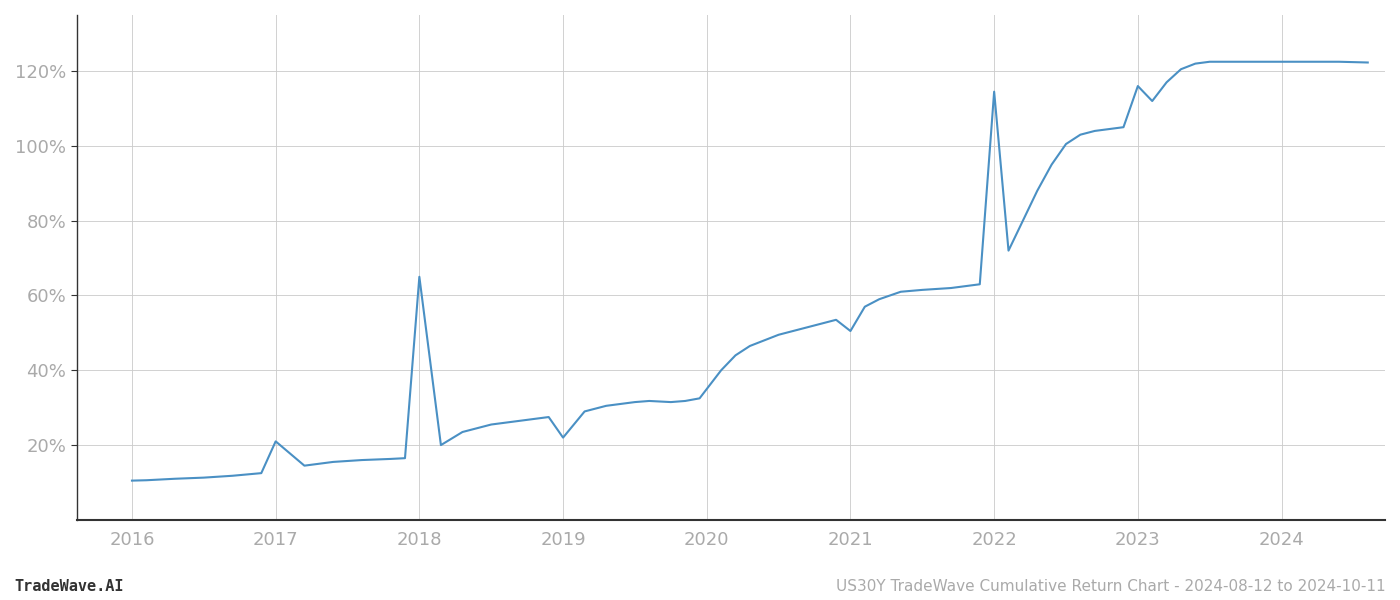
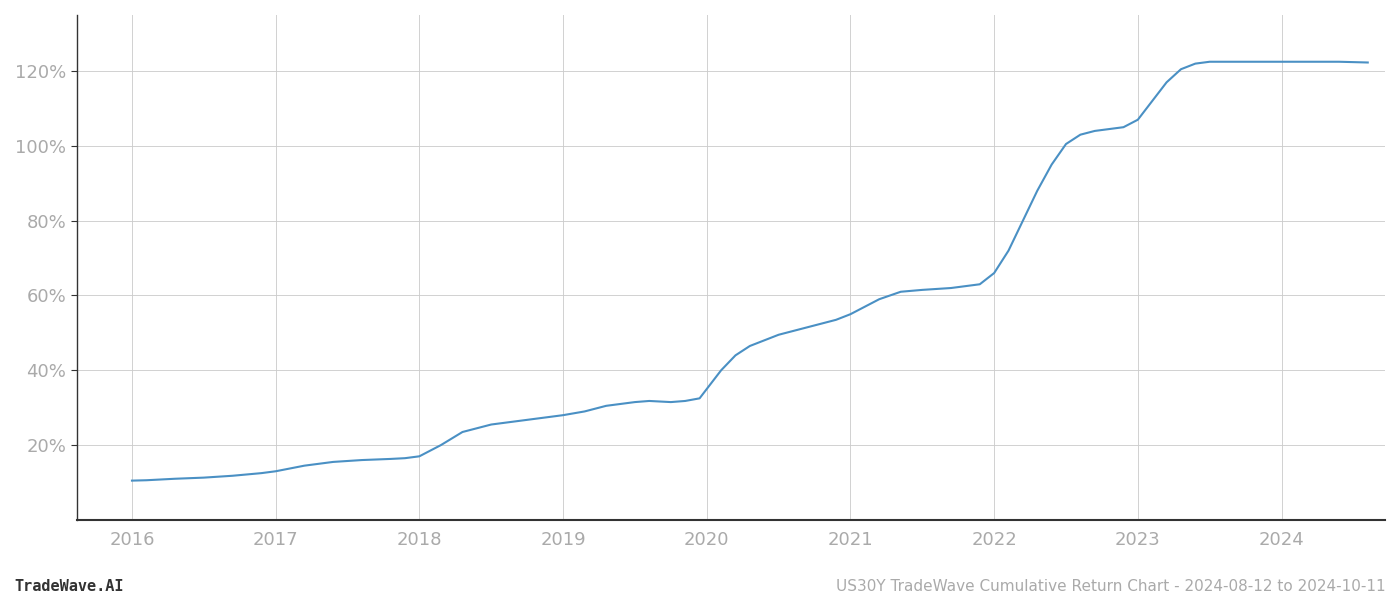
2017: 21.0% -> 13.0%
2018: 65.0% -> 17.0%
2019: 22.0% -> 28.0%
2021: 50.5% -> 55.0%
2022: 114.5% -> 66.0%
2023: 116.0% -> 107.0%
